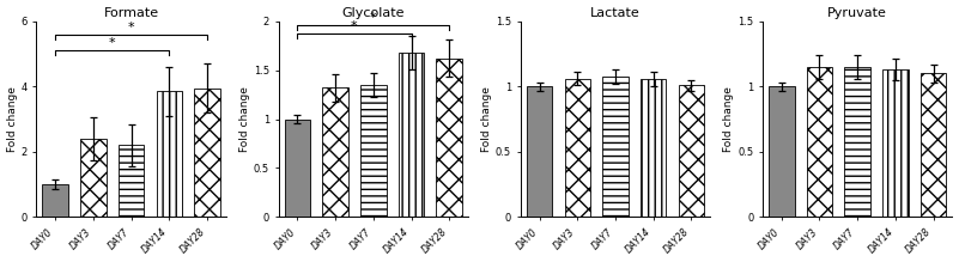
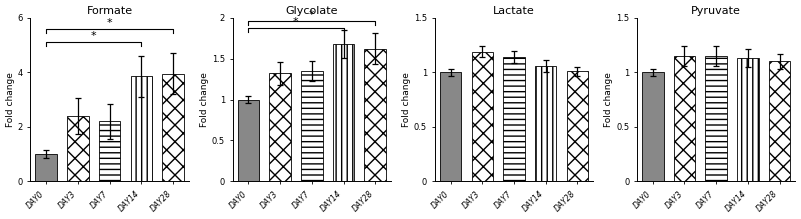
Lactate/DAY3: 1.06 -> 1.19
Lactate/DAY7: 1.08 -> 1.14
